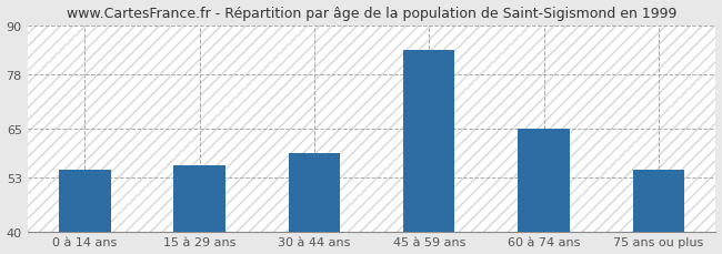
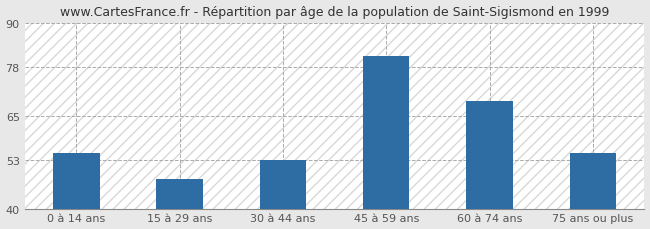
15 à 29 ans: 56 -> 48
30 à 44 ans: 59 -> 53
45 à 59 ans: 84 -> 81
60 à 74 ans: 65 -> 69
